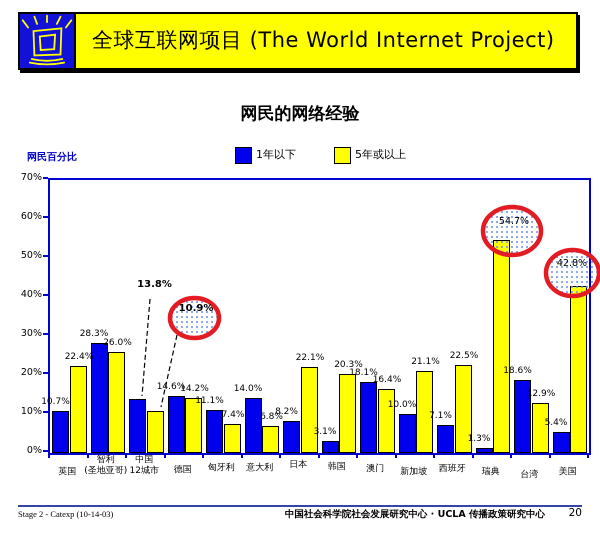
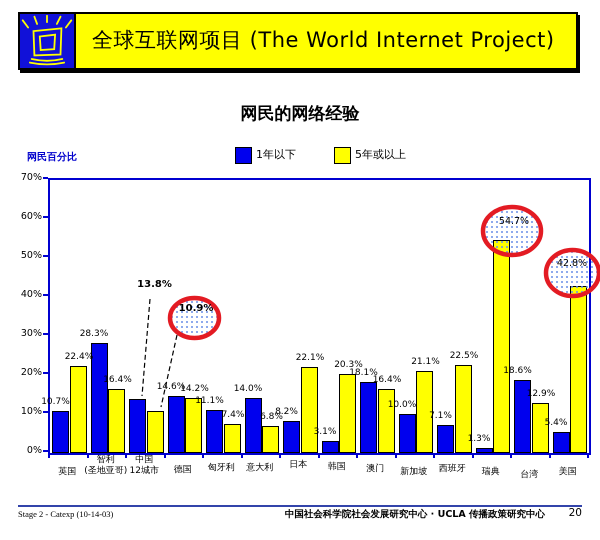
5年或以上/智利 (圣地亚哥): 26.0% -> 16.4%
